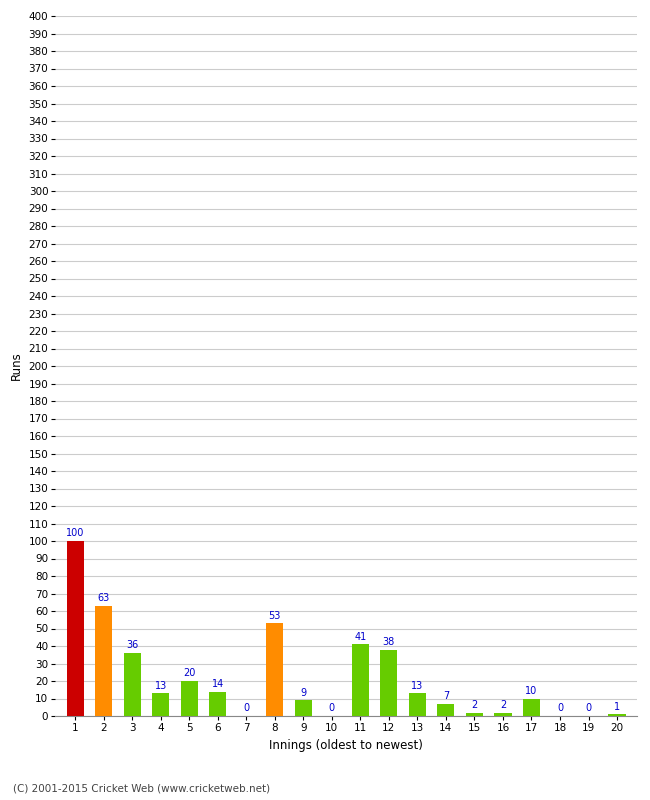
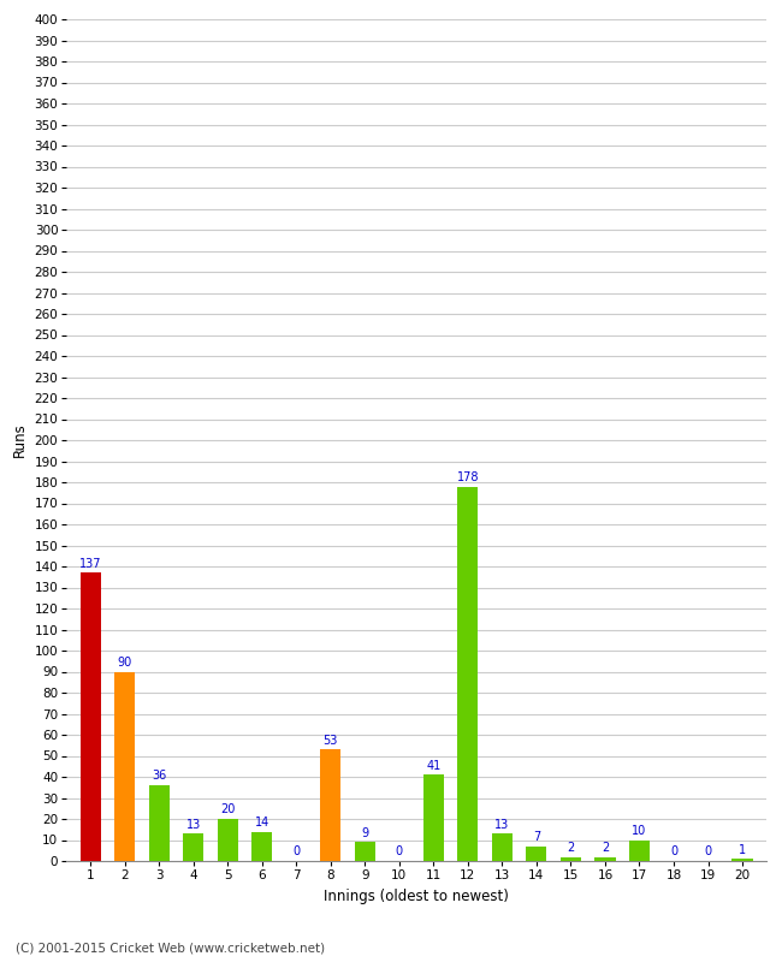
1: 100 -> 137
2: 63 -> 90
12: 38 -> 178
